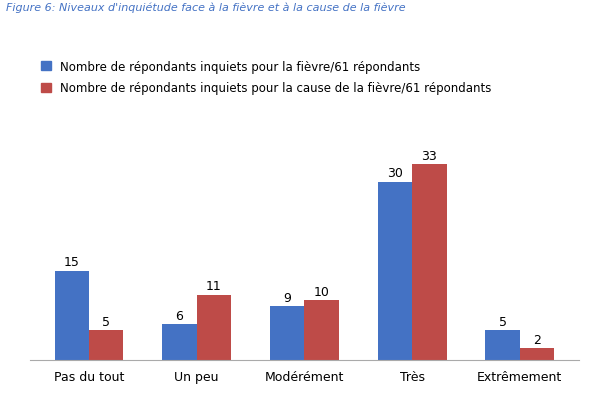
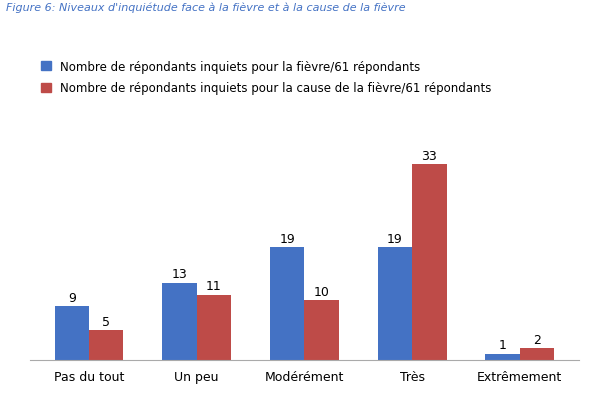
Nombre de répondants inquiets pour la fièvre/61 répondants/Pas du tout: 15 -> 9
Nombre de répondants inquiets pour la fièvre/61 répondants/Un peu: 6 -> 13
Nombre de répondants inquiets pour la fièvre/61 répondants/Modérément: 9 -> 19
Nombre de répondants inquiets pour la fièvre/61 répondants/Très: 30 -> 19
Nombre de répondants inquiets pour la fièvre/61 répondants/Extrêmement: 5 -> 1
